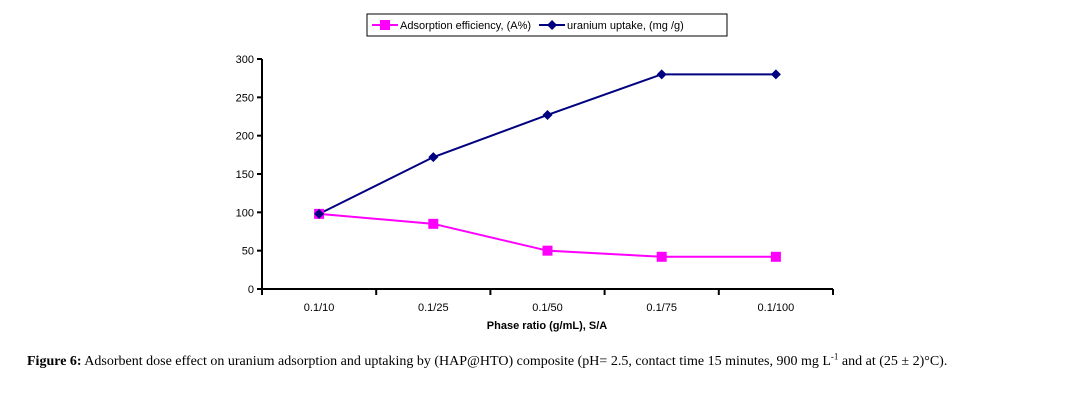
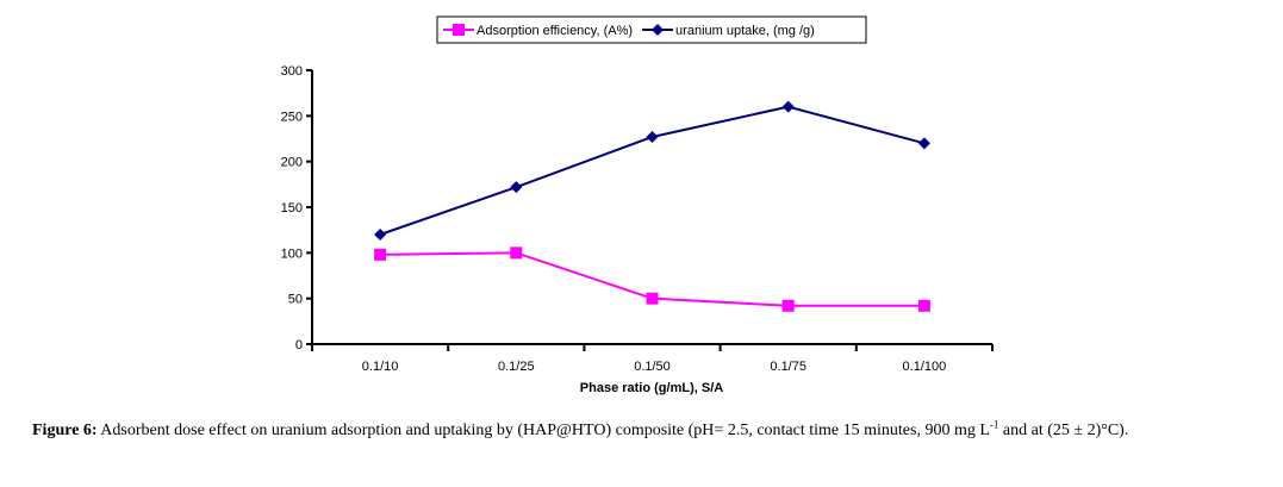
uranium uptake, (mg /g)/0.1/10: 100 -> 120
Adsorption efficiency, (A%)/0.1/25: 80 -> 100
uranium uptake, (mg /g)/0.1/75: 280 -> 260
uranium uptake, (mg /g)/0.1/100: 280 -> 220
